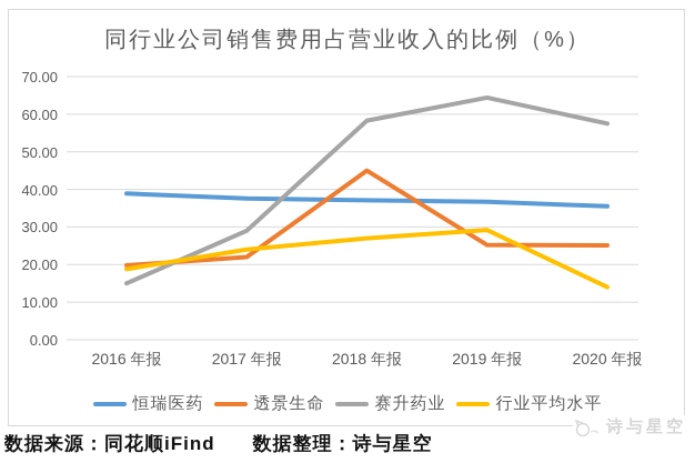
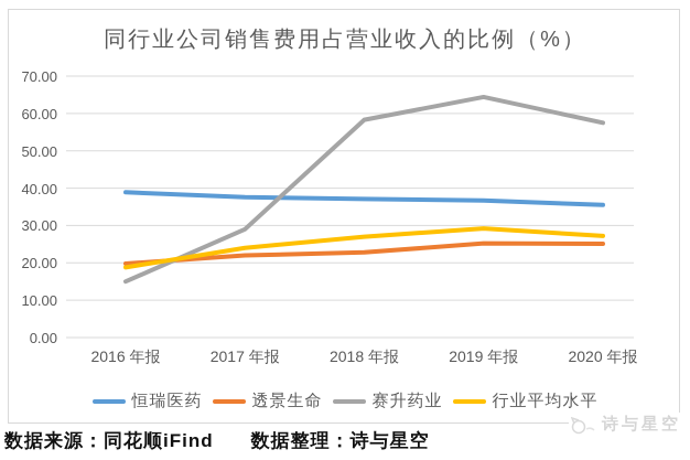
透景生命/2018 年报: 45 -> 23
行业平均水平/2020 年报: 14 -> 27
